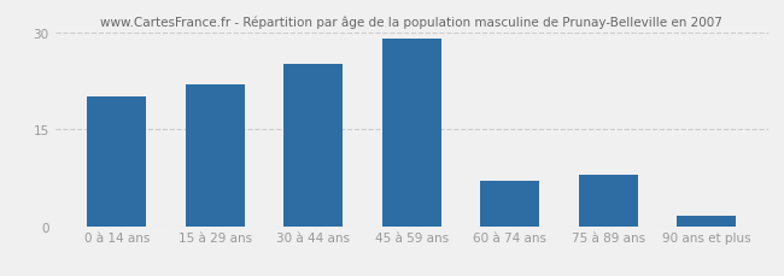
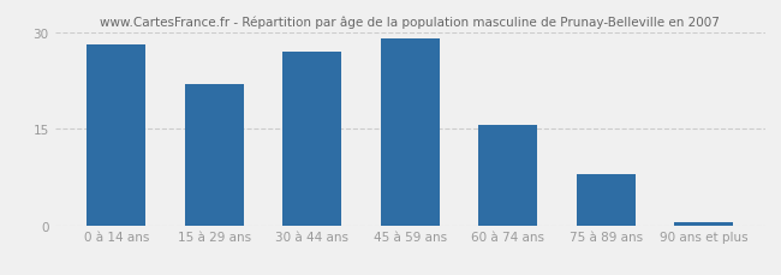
0 à 14 ans: 20.0 -> 28.0
30 à 44 ans: 25.0 -> 27.0
60 à 74 ans: 7.0 -> 15.5
90 ans et plus: 1.6 -> 0.5
